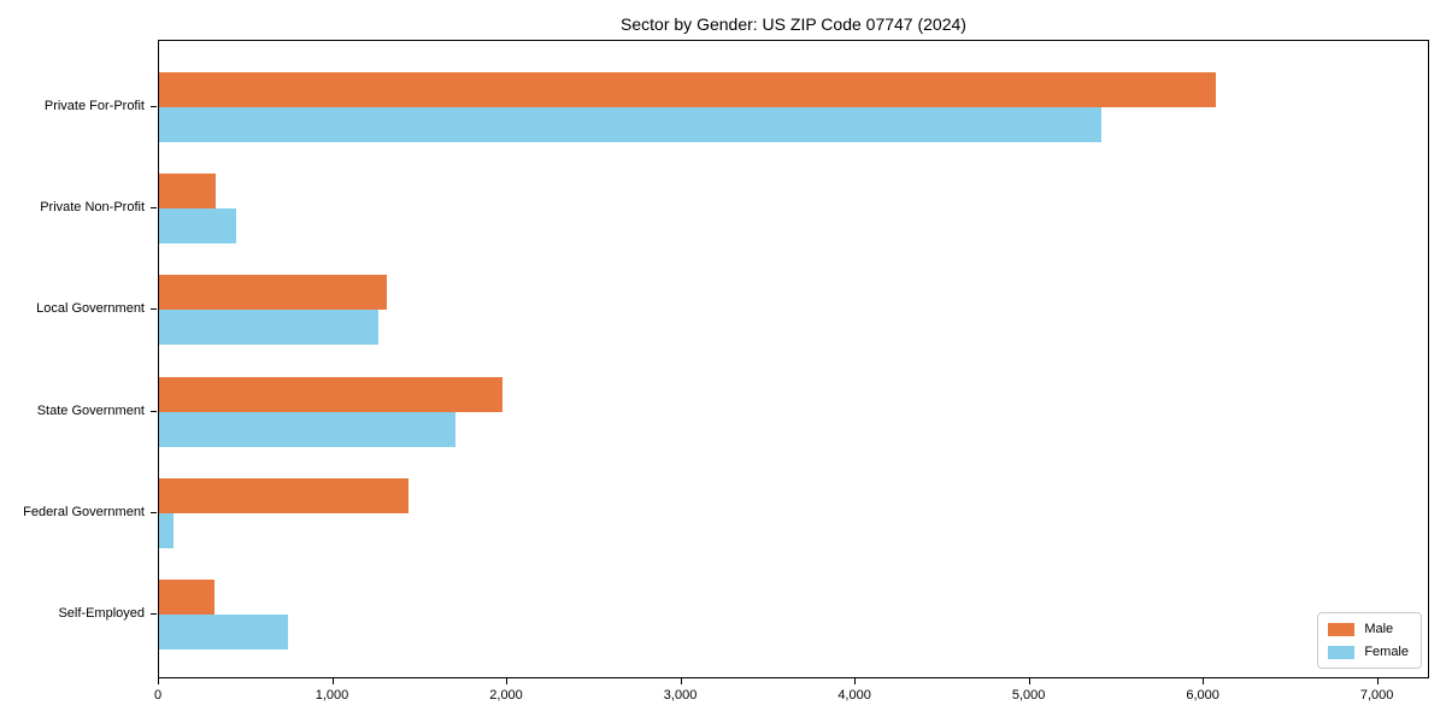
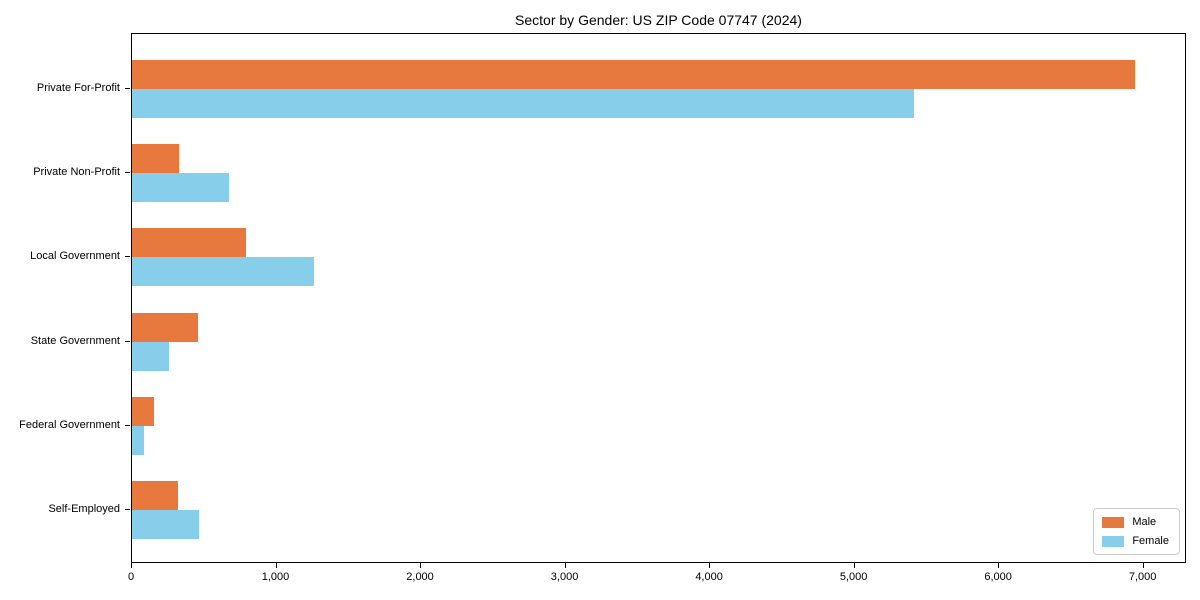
Male/Private For-Profit: 6070 -> 6940
Female/Private Non-Profit: 440 -> 670
Male/Local Government: 1310 -> 790
Male/State Government: 1970 -> 460
Female/State Government: 1700 -> 260
Male/Federal Government: 1430 -> 150
Female/Self-Employed: 740 -> 460
